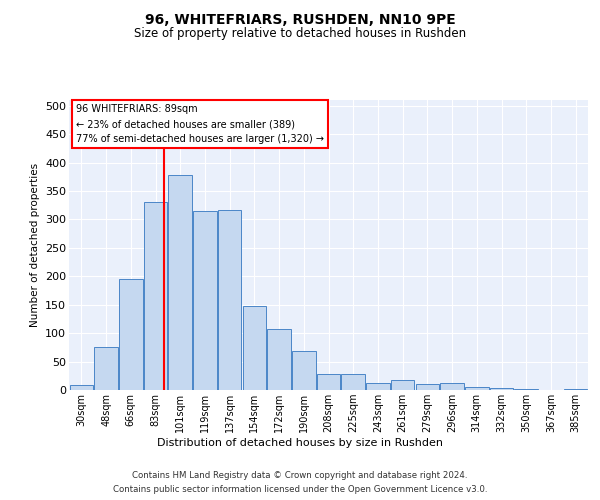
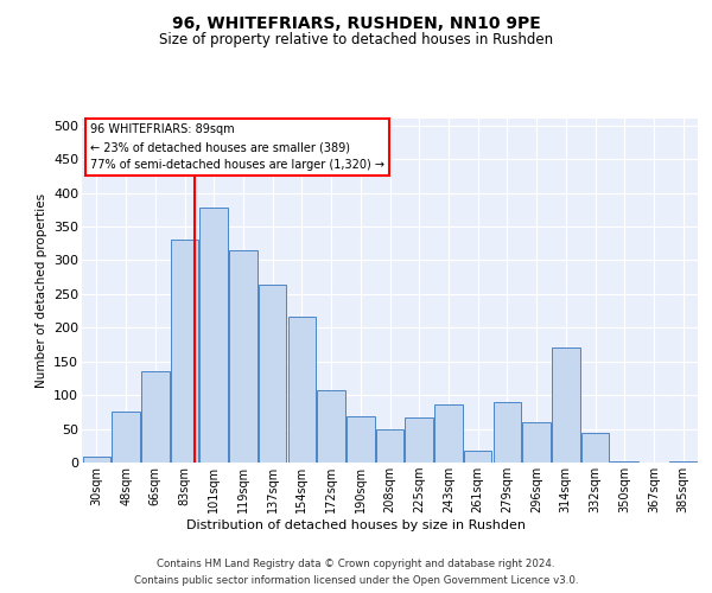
66sqm: 195 -> 136
137sqm: 316 -> 264
154sqm: 148 -> 216
208sqm: 28 -> 50
225sqm: 28 -> 66
243sqm: 12 -> 86
279sqm: 10 -> 90
296sqm: 12 -> 60
314sqm: 6 -> 170
332sqm: 3 -> 44
